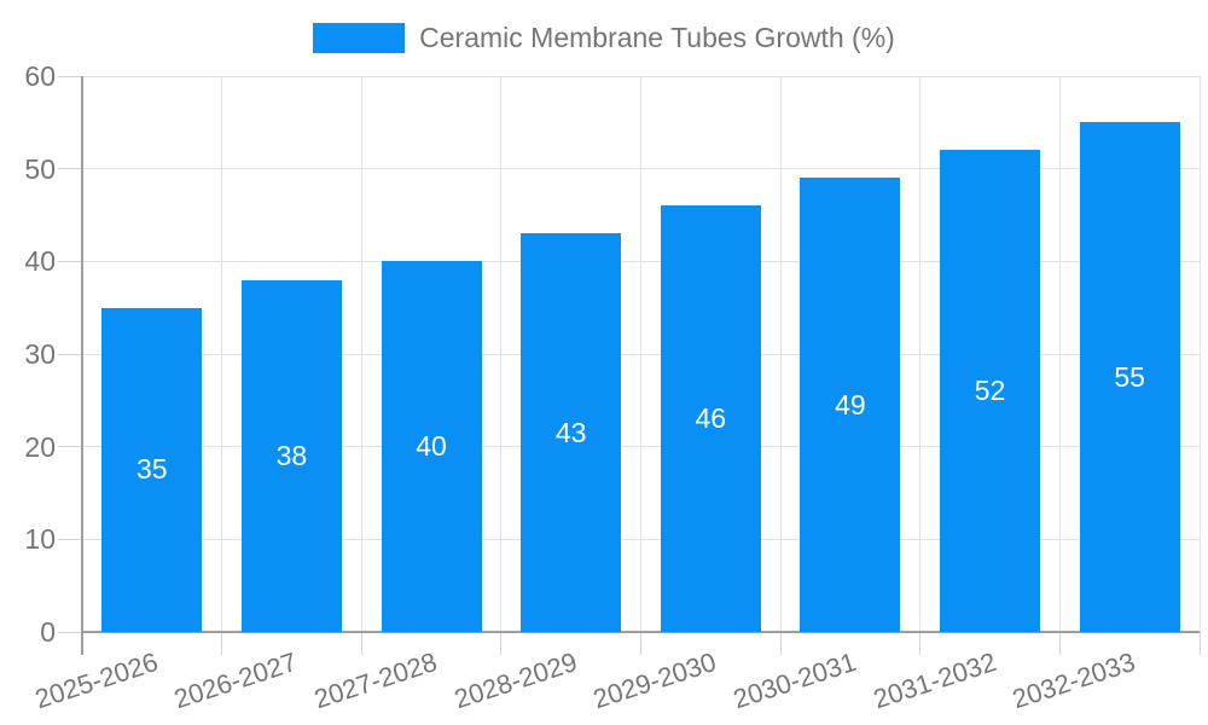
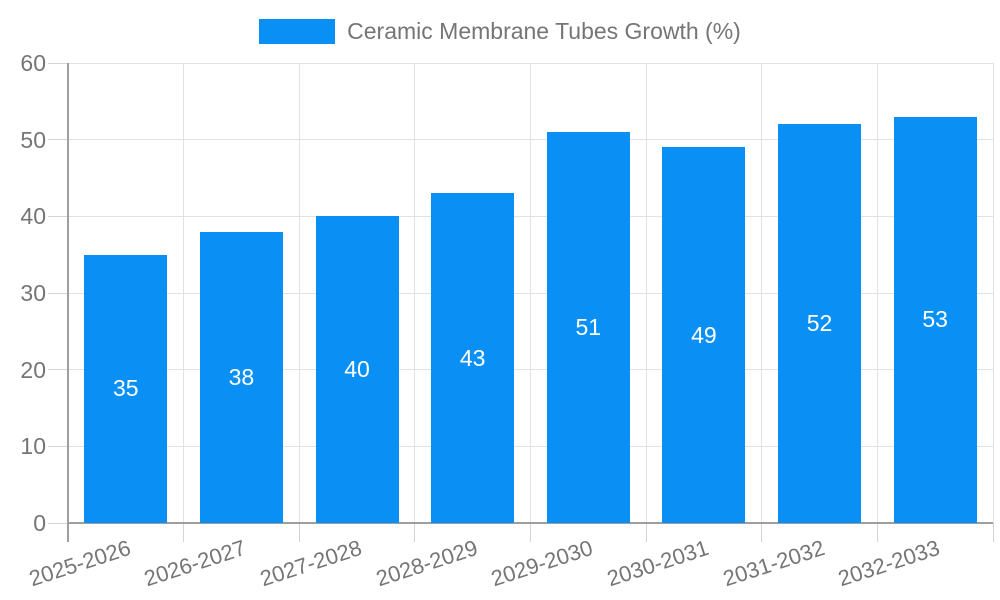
2029-2030: 46 -> 51
2032-2033: 55 -> 53
